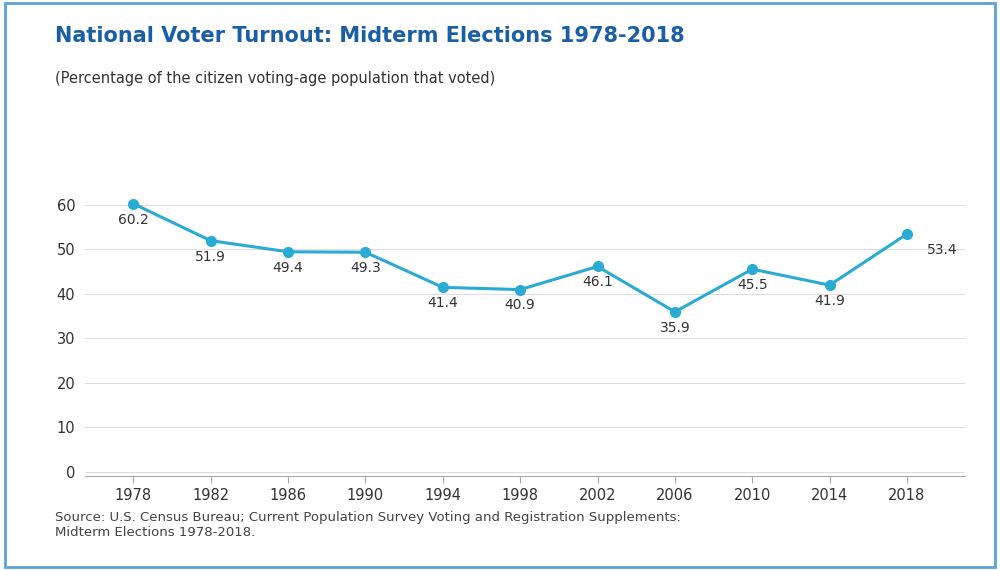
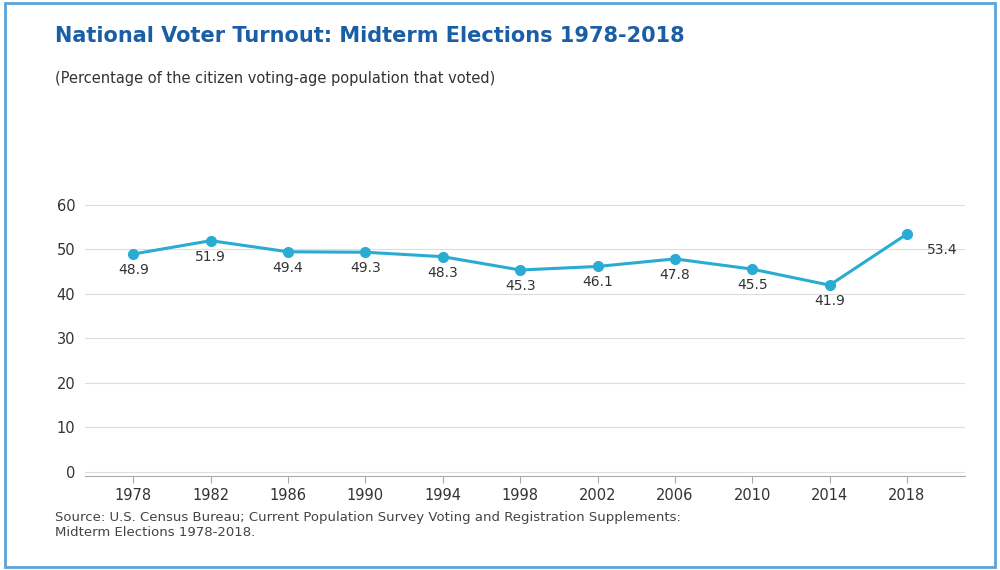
1978: 60.2 -> 48.9
1994: 41.4 -> 48.3
1998: 40.9 -> 45.3
2006: 35.9 -> 47.8
